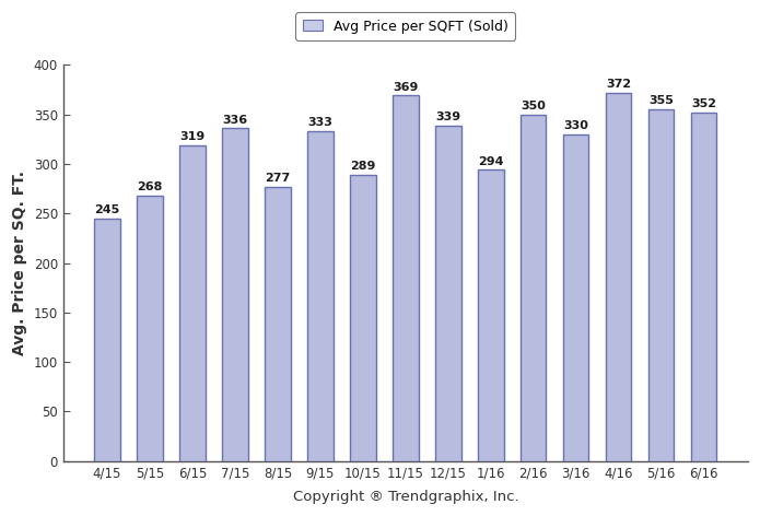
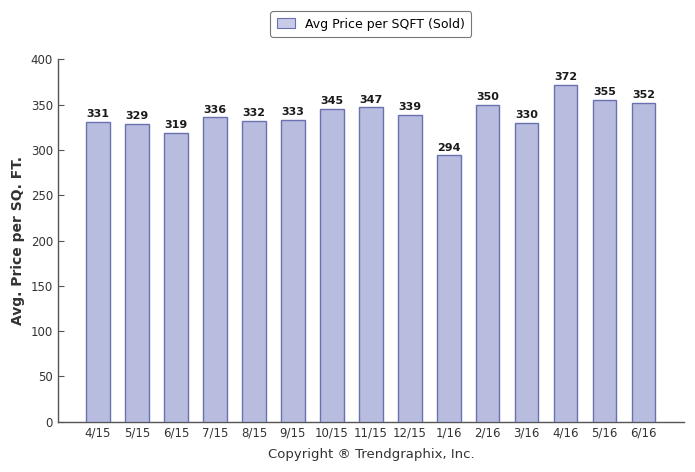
4/15: 245 -> 331
5/15: 268 -> 329
8/15: 277 -> 332
10/15: 289 -> 345
11/15: 369 -> 347
